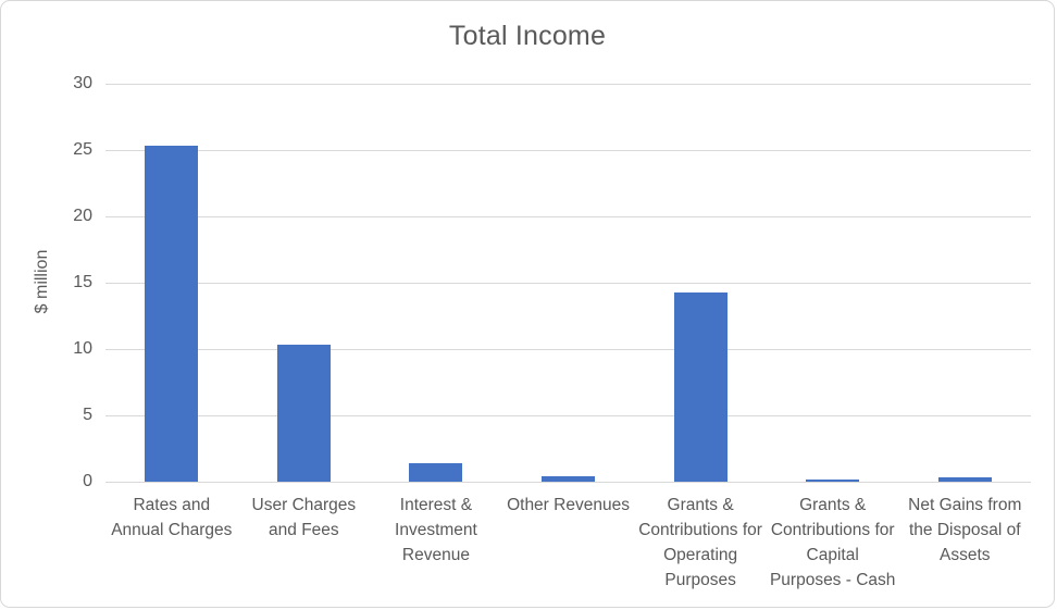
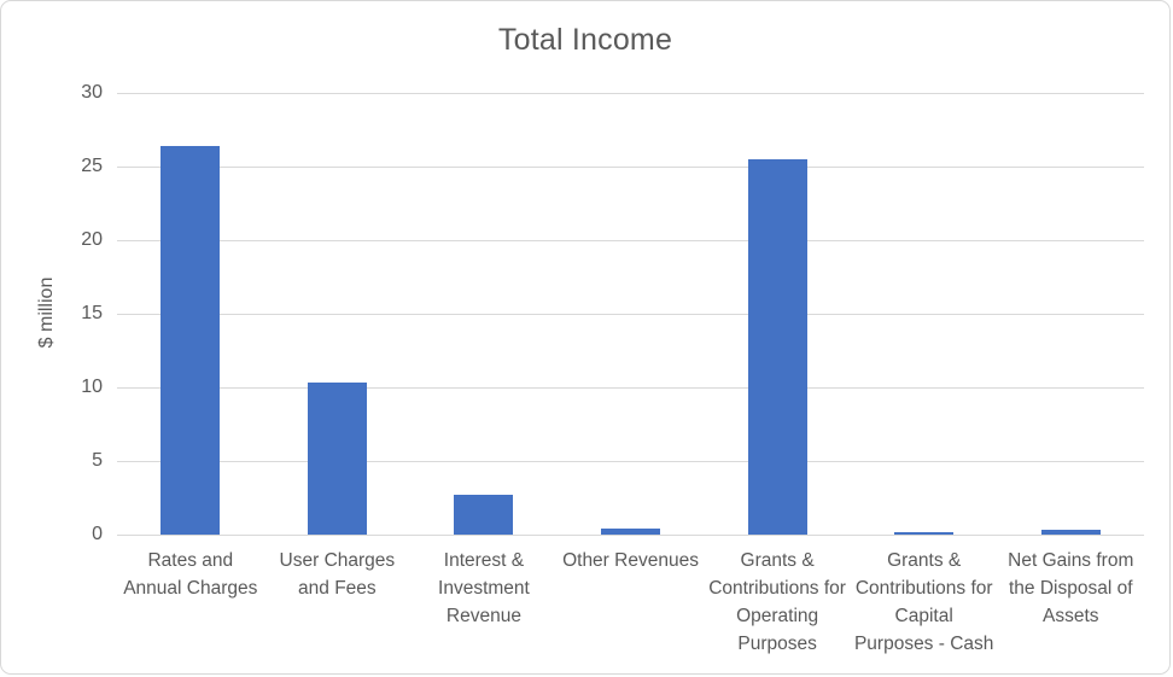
Rates and Annual Charges: 25.3 -> 26.4
Interest & Investment Revenue: 1.4 -> 2.7
Grants & Contributions for Operating Purposes: 14.3 -> 25.5
